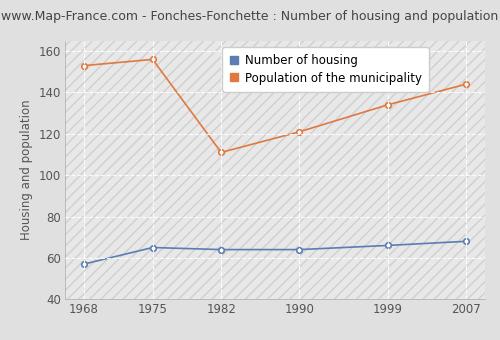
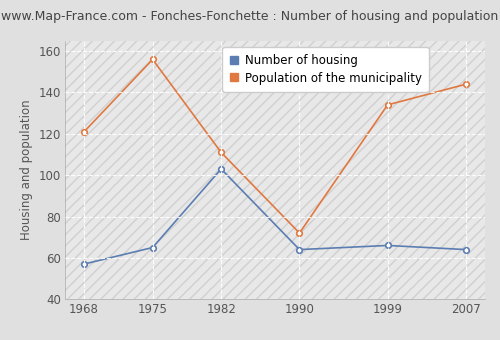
Population of the municipality/1968: 153 -> 121
Number of housing/1982: 64 -> 103
Population of the municipality/1990: 121 -> 72
Number of housing/2007: 68 -> 64
